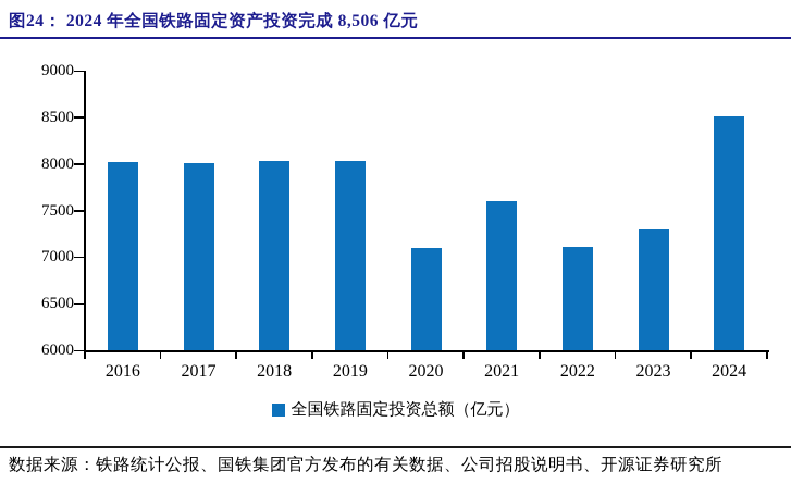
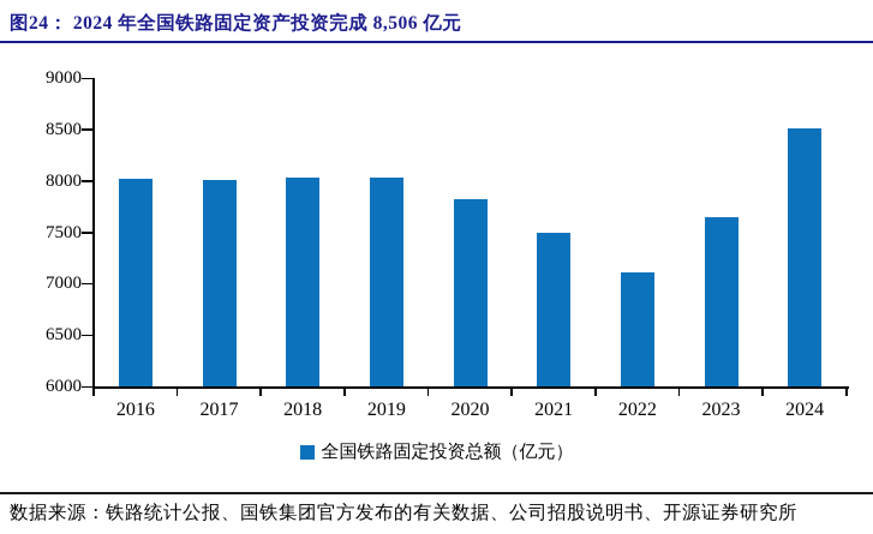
2020: 7100 -> 7800
2021: 7600 -> 7500
2023: 7300 -> 7600
